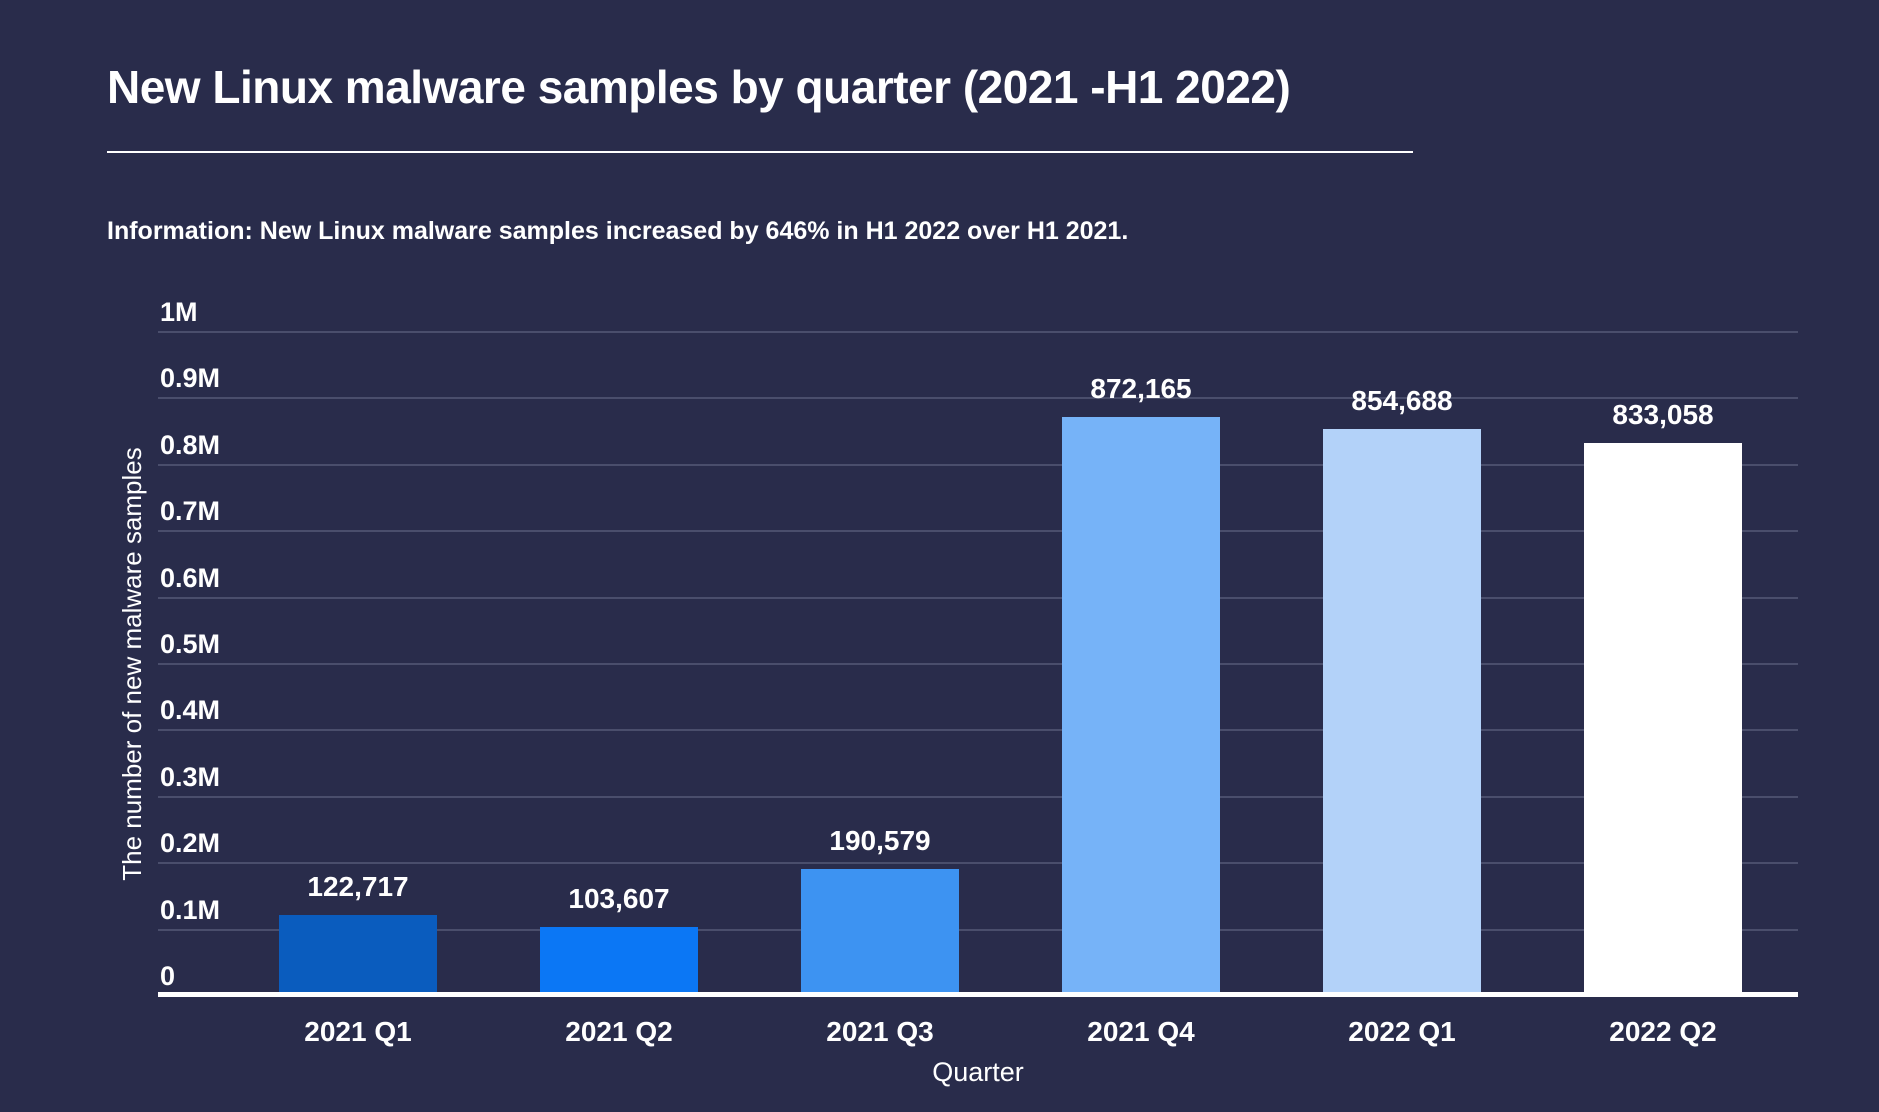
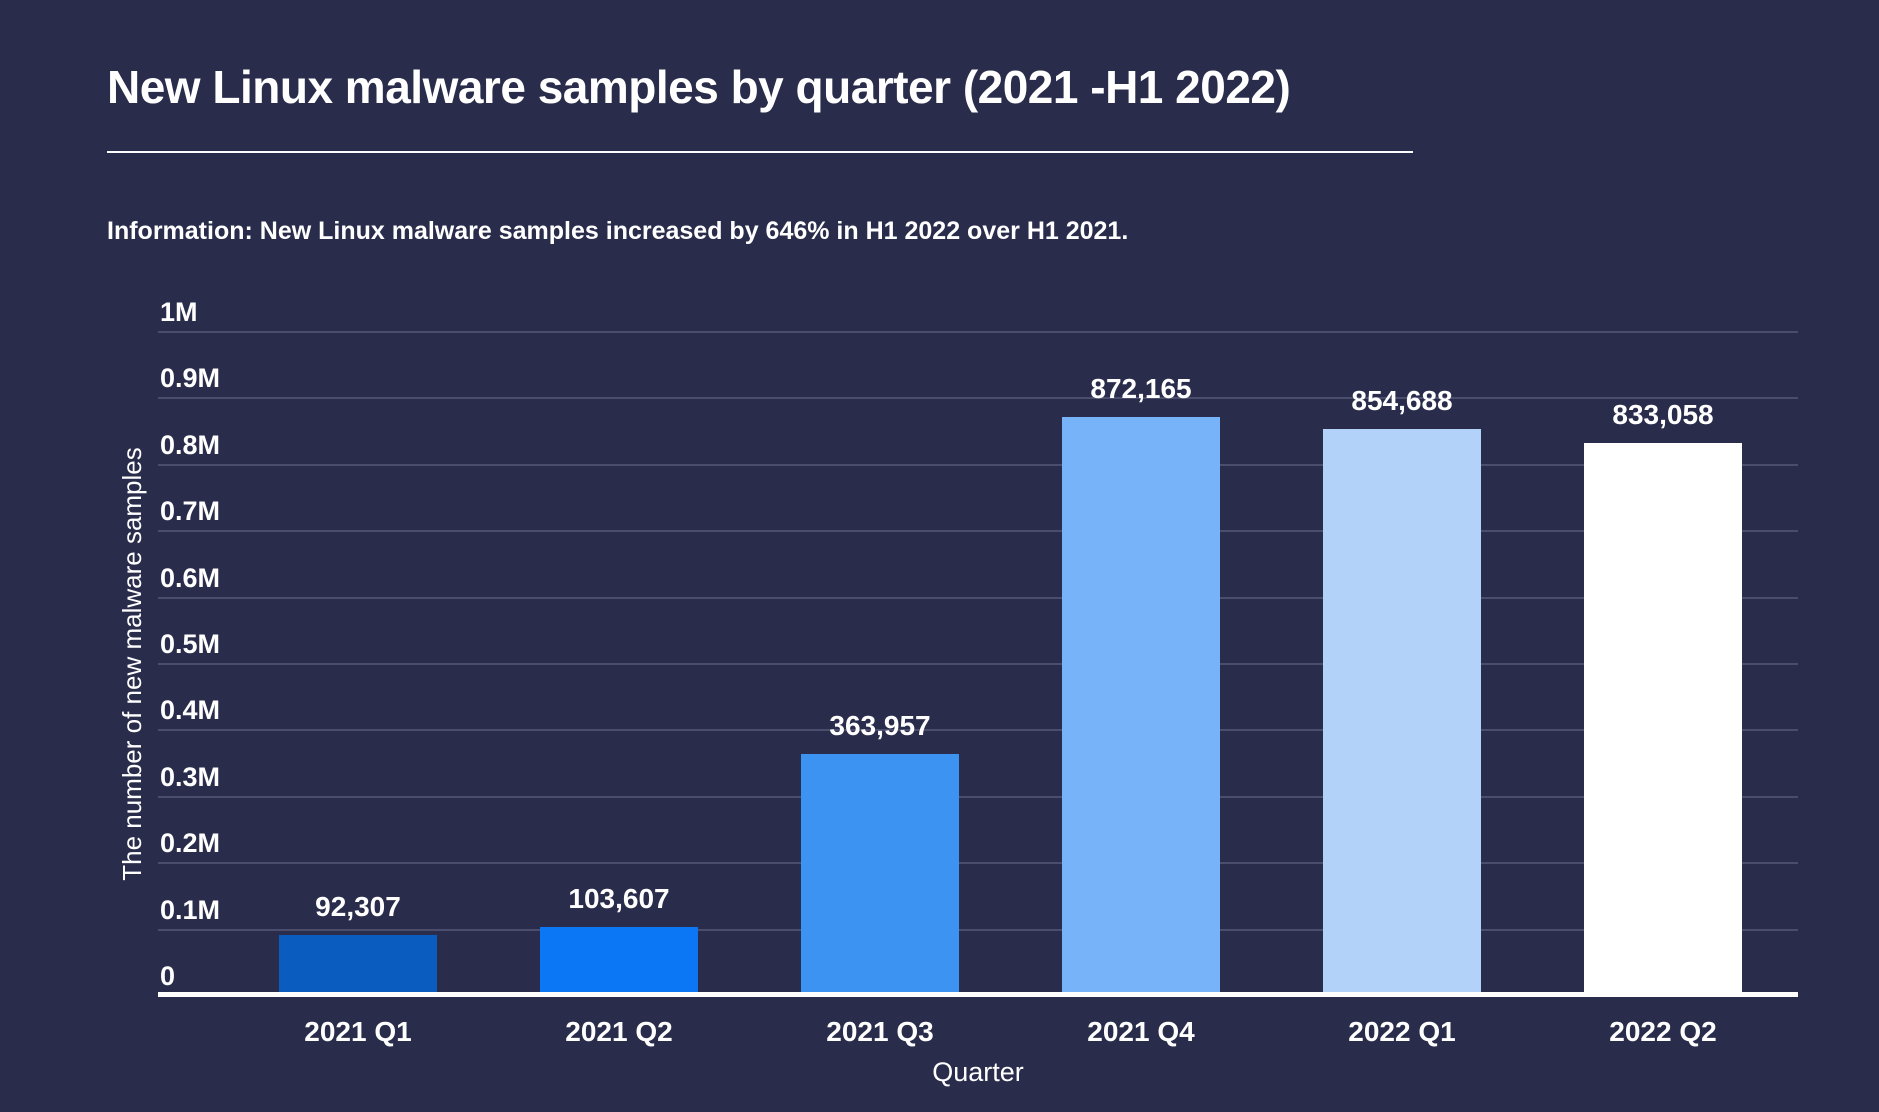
2021 Q1: 122,717 -> 92,307
2021 Q3: 190,579 -> 363,957
